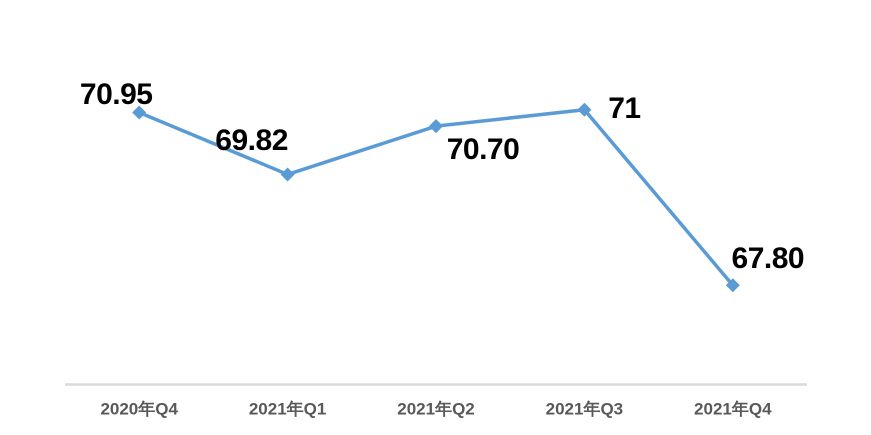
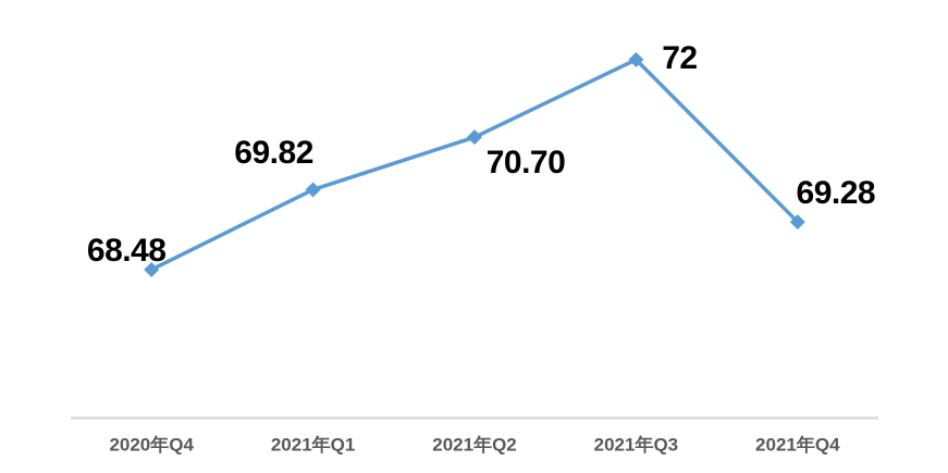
2020年Q4: 70.95 -> 68.48
2021年Q3: 71 -> 72
2021年Q4: 67.80 -> 69.28
